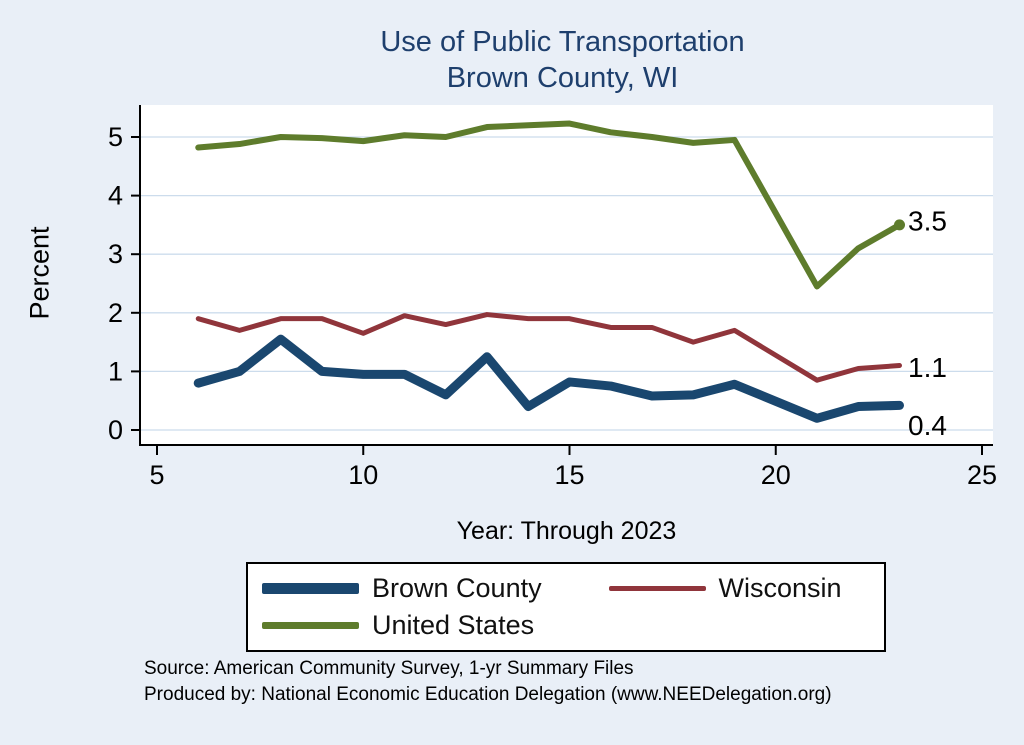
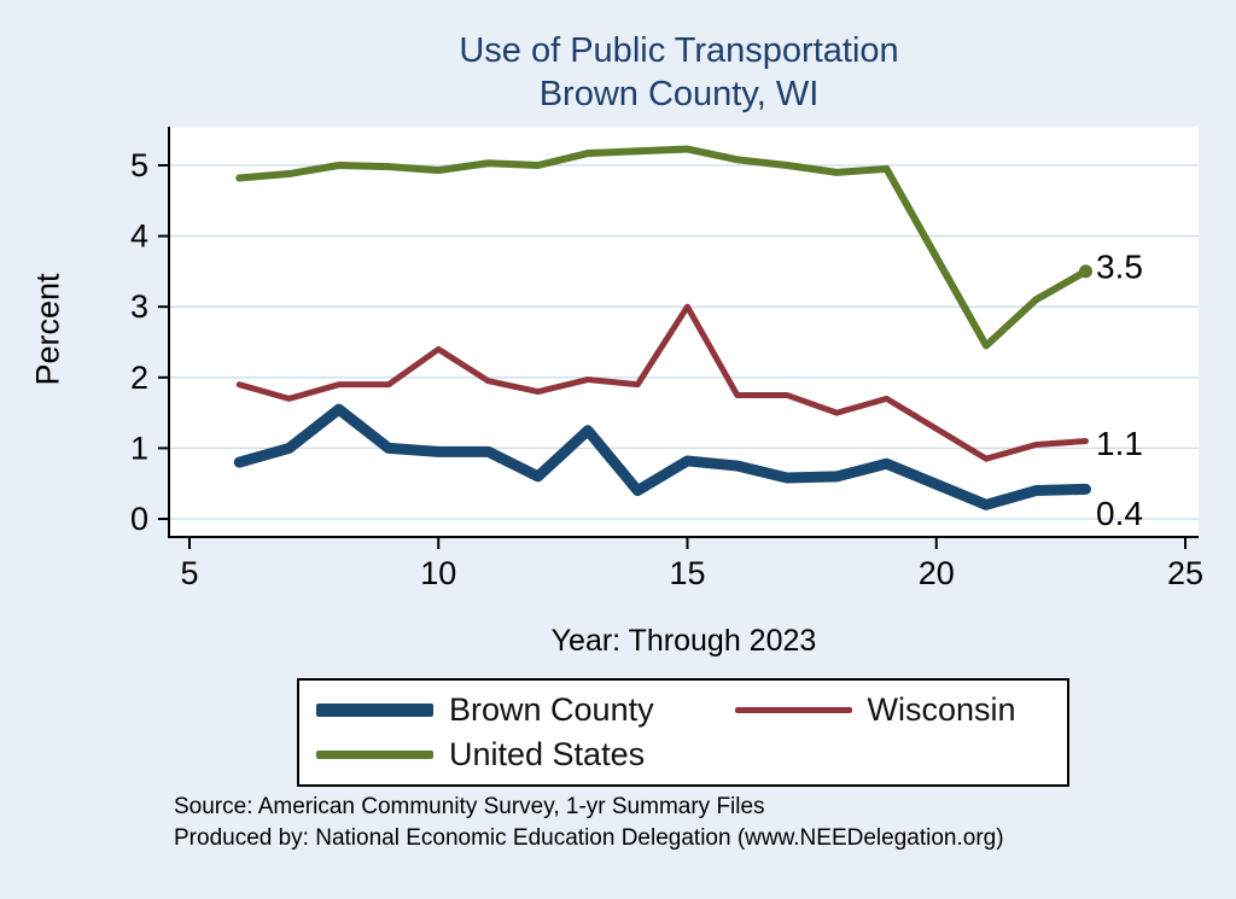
Wisconsin/10: 1.6 -> 2.4
Wisconsin/15: 1.9 -> 3.0
